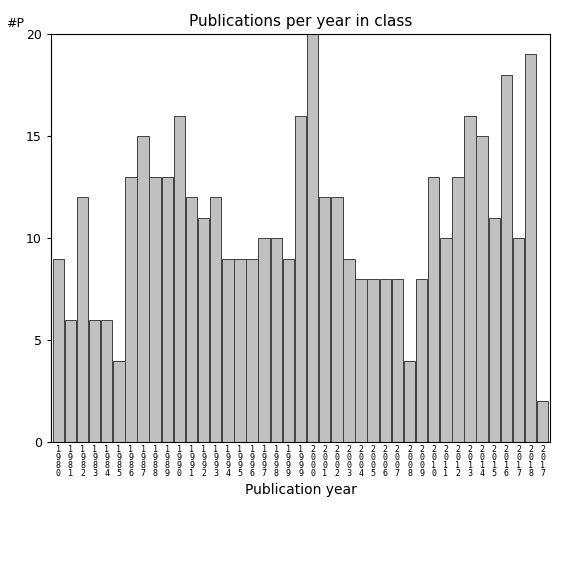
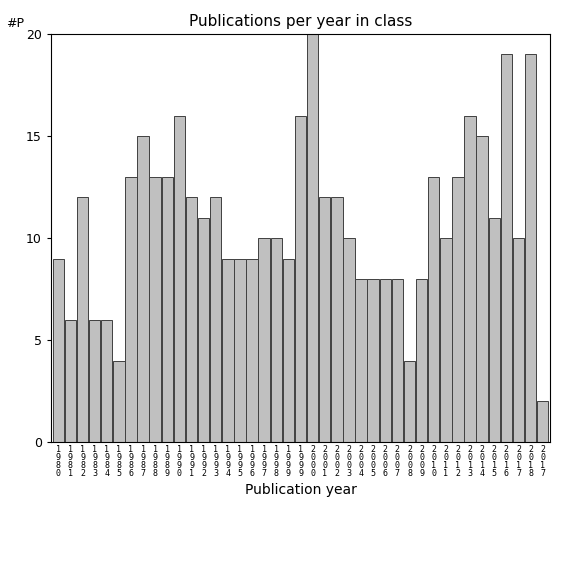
2 0 0 3: 9 -> 10
2 0 1 6: 18 -> 19
